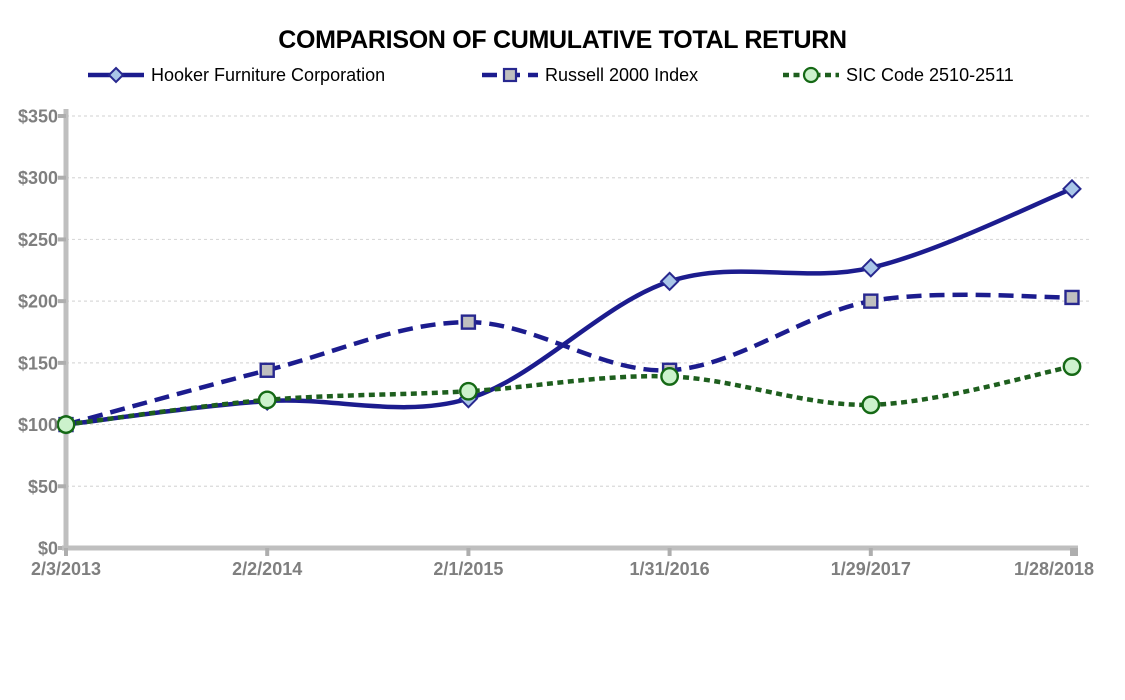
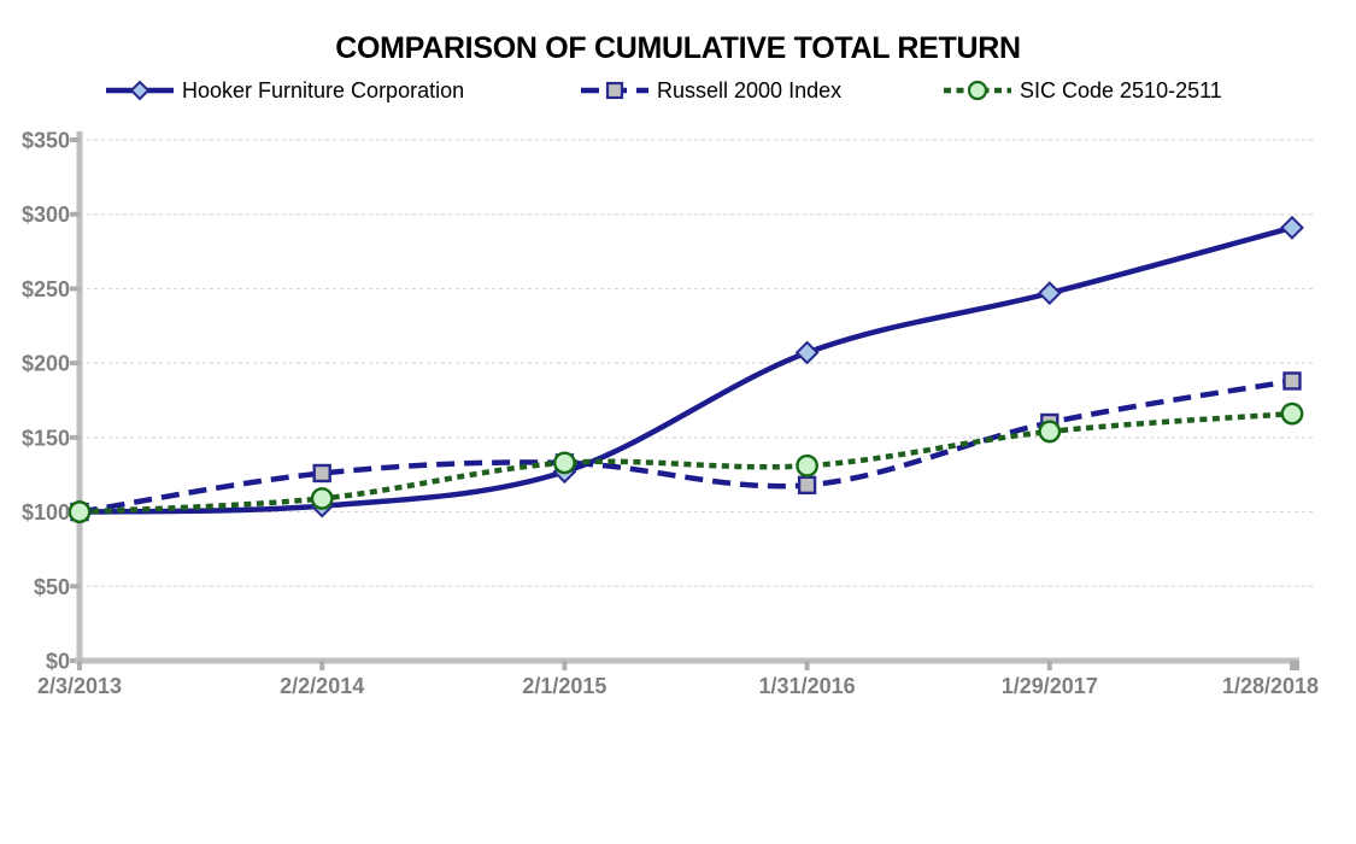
Hooker Furniture Corporation/2/2/2014: $119 -> $104
Russell 2000 Index/2/2/2014: $144 -> $126
SIC Code 2510-2511/2/2/2014: $120 -> $109
Hooker Furniture Corporation/2/1/2015: $121 -> $127
Russell 2000 Index/2/1/2015: $183 -> $133
SIC Code 2510-2511/2/1/2015: $127 -> $133
Hooker Furniture Corporation/1/31/2016: $216 -> $207
Russell 2000 Index/1/31/2016: $144 -> $118
SIC Code 2510-2511/1/31/2016: $139 -> $131
Hooker Furniture Corporation/1/29/2017: $227 -> $247
Russell 2000 Index/1/29/2017: $200 -> $160
SIC Code 2510-2511/1/29/2017: $116 -> $154
Russell 2000 Index/1/28/2018: $203 -> $188
SIC Code 2510-2511/1/28/2018: $147 -> $166
